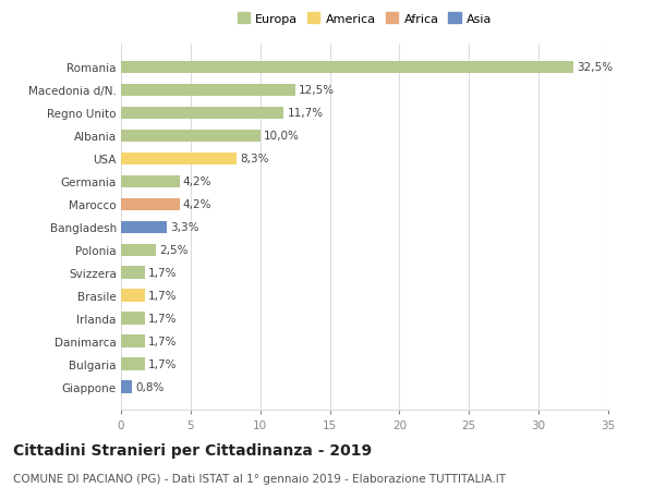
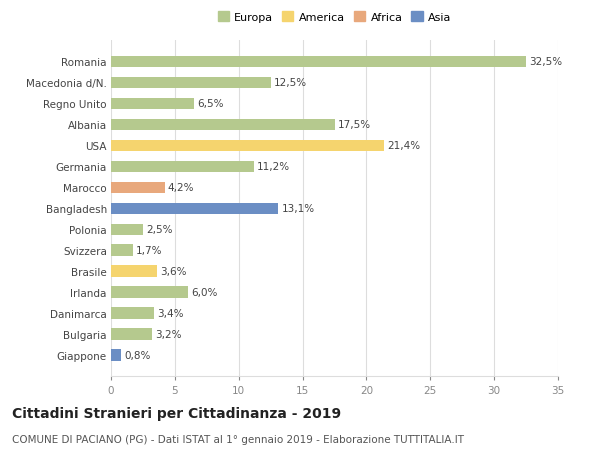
Regno Unito: 11,7% -> 6,5%
Albania: 10,0% -> 17,5%
USA: 8,3% -> 21,4%
Germania: 4,2% -> 11,2%
Bangladesh: 3,3% -> 13,1%
Brasile: 1,7% -> 3,6%
Irlanda: 1,7% -> 6,0%
Danimarca: 1,7% -> 3,4%
Bulgaria: 1,7% -> 3,2%
